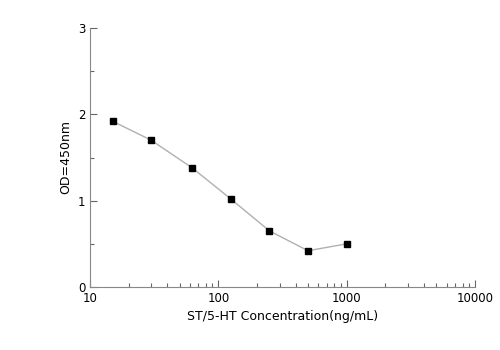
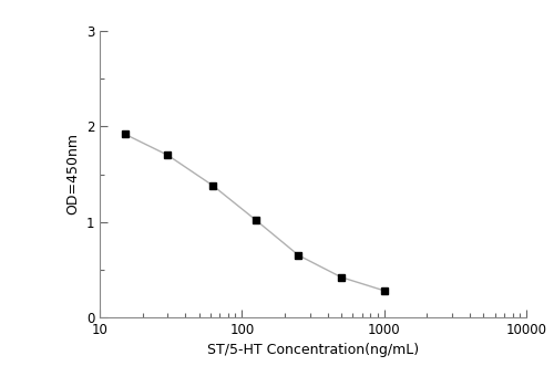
1000: 0.50 -> 0.28
